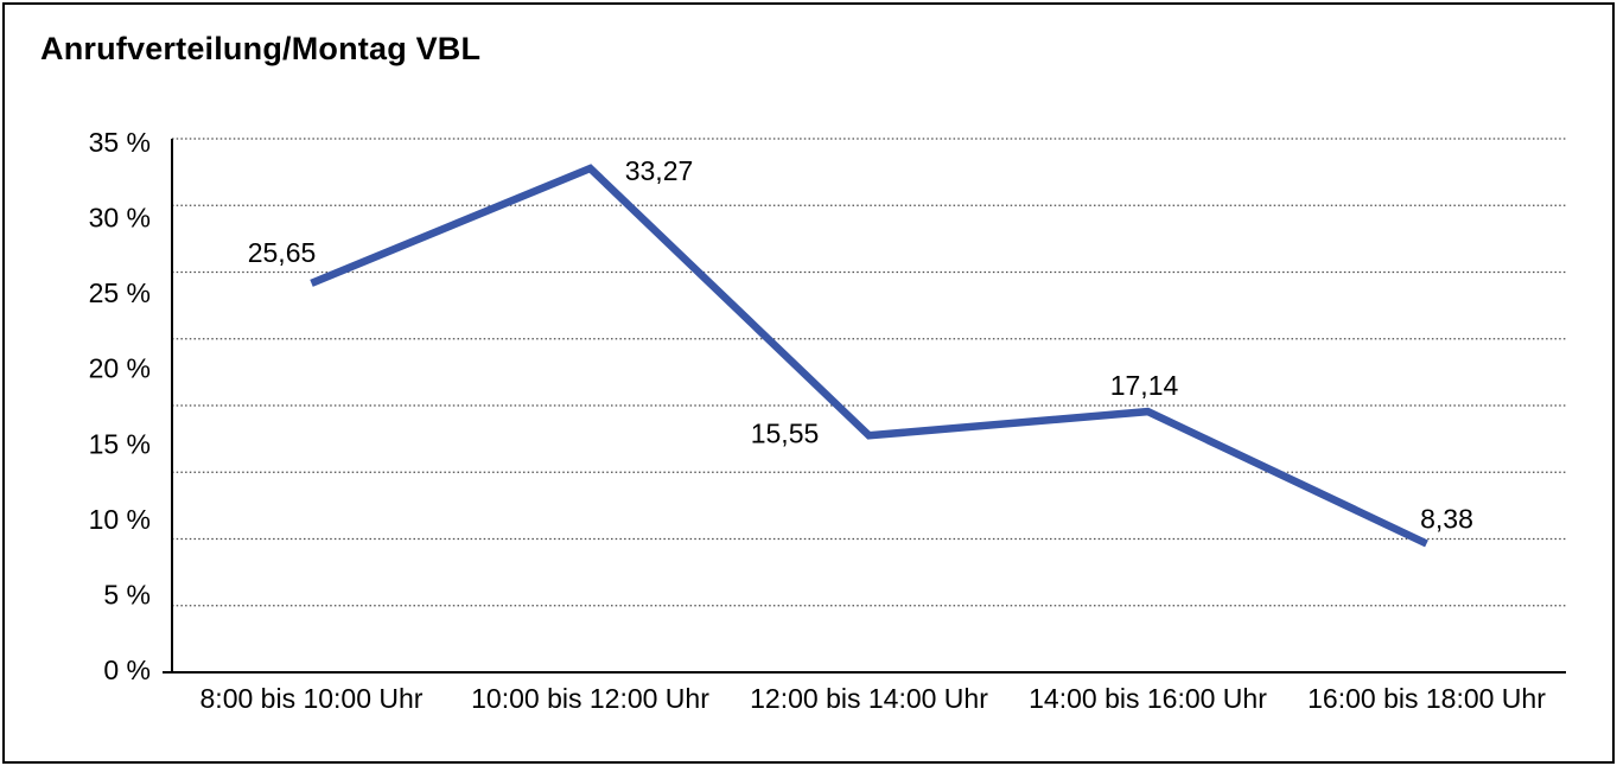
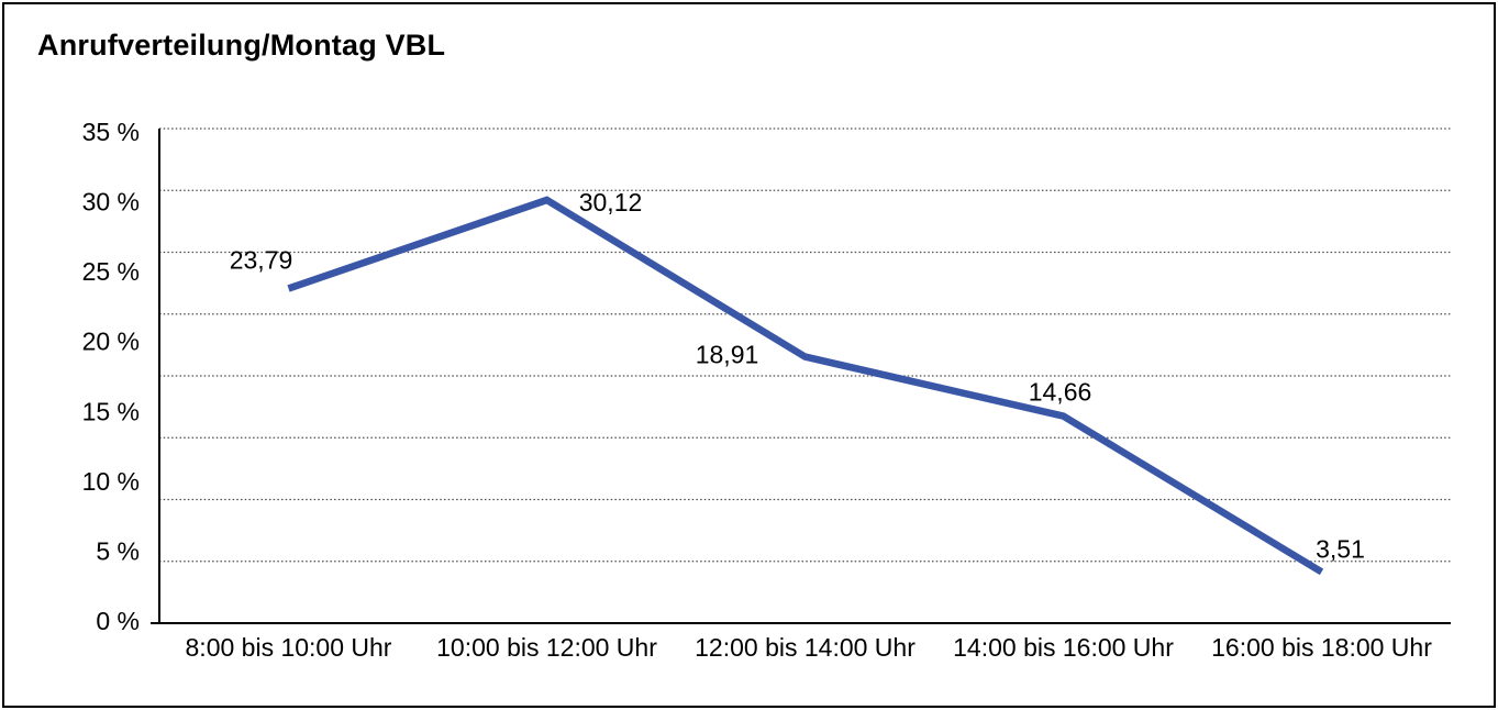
8:00 bis 10:00 Uhr: 25,65 -> 23,79
10:00 bis 12:00 Uhr: 33,27 -> 30,12
12:00 bis 14:00 Uhr: 15,55 -> 18,91
14:00 bis 16:00 Uhr: 17,14 -> 14,66
16:00 bis 18:00 Uhr: 8,38 -> 3,51
